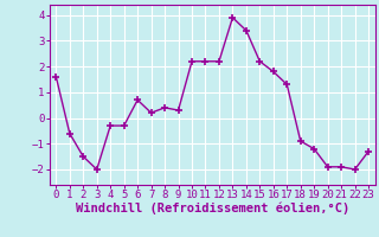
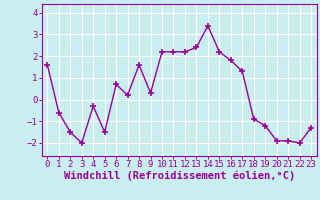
5: -0.3 -> -1.5
8: 0.4 -> 1.6
13: 3.9 -> 2.4
